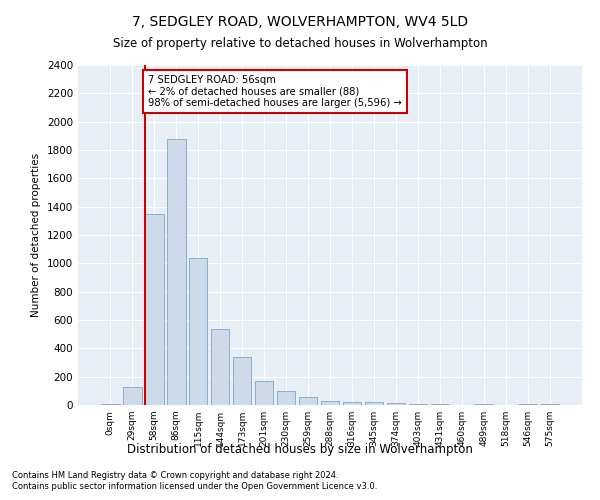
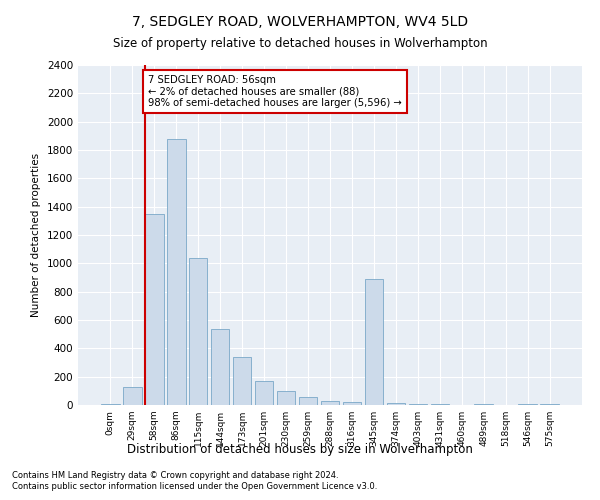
345sqm: 20 -> 890
